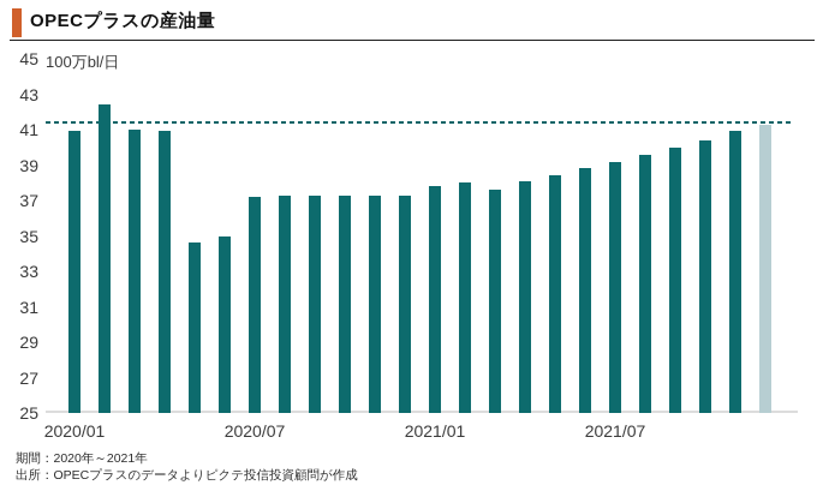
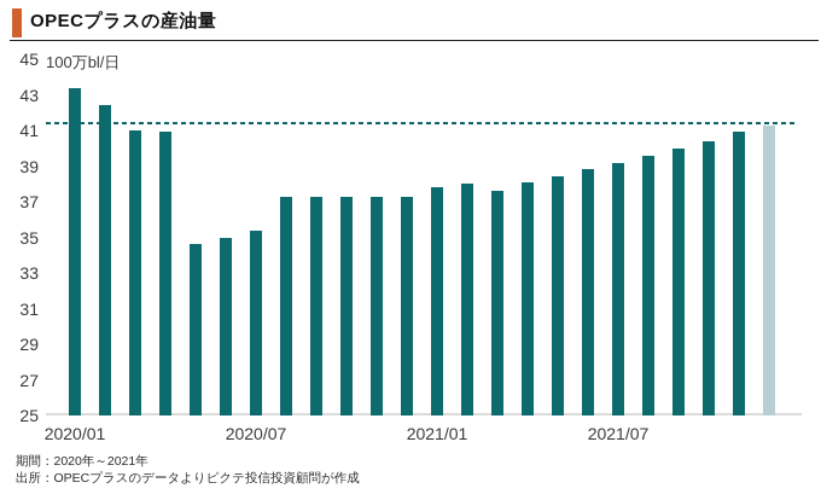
2020/01: 40.9 -> 43.4
2020/07: 37.2 -> 35.4
